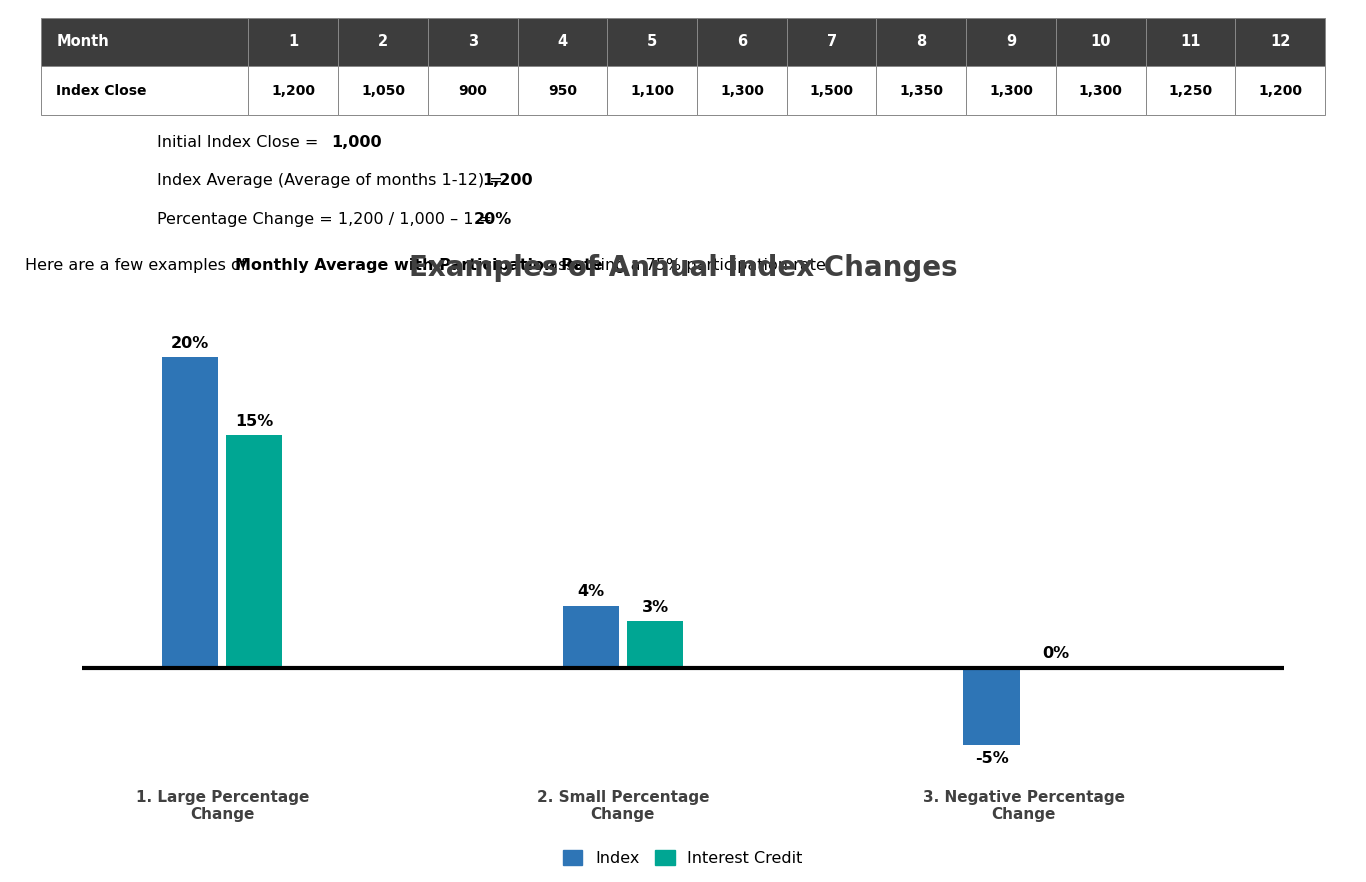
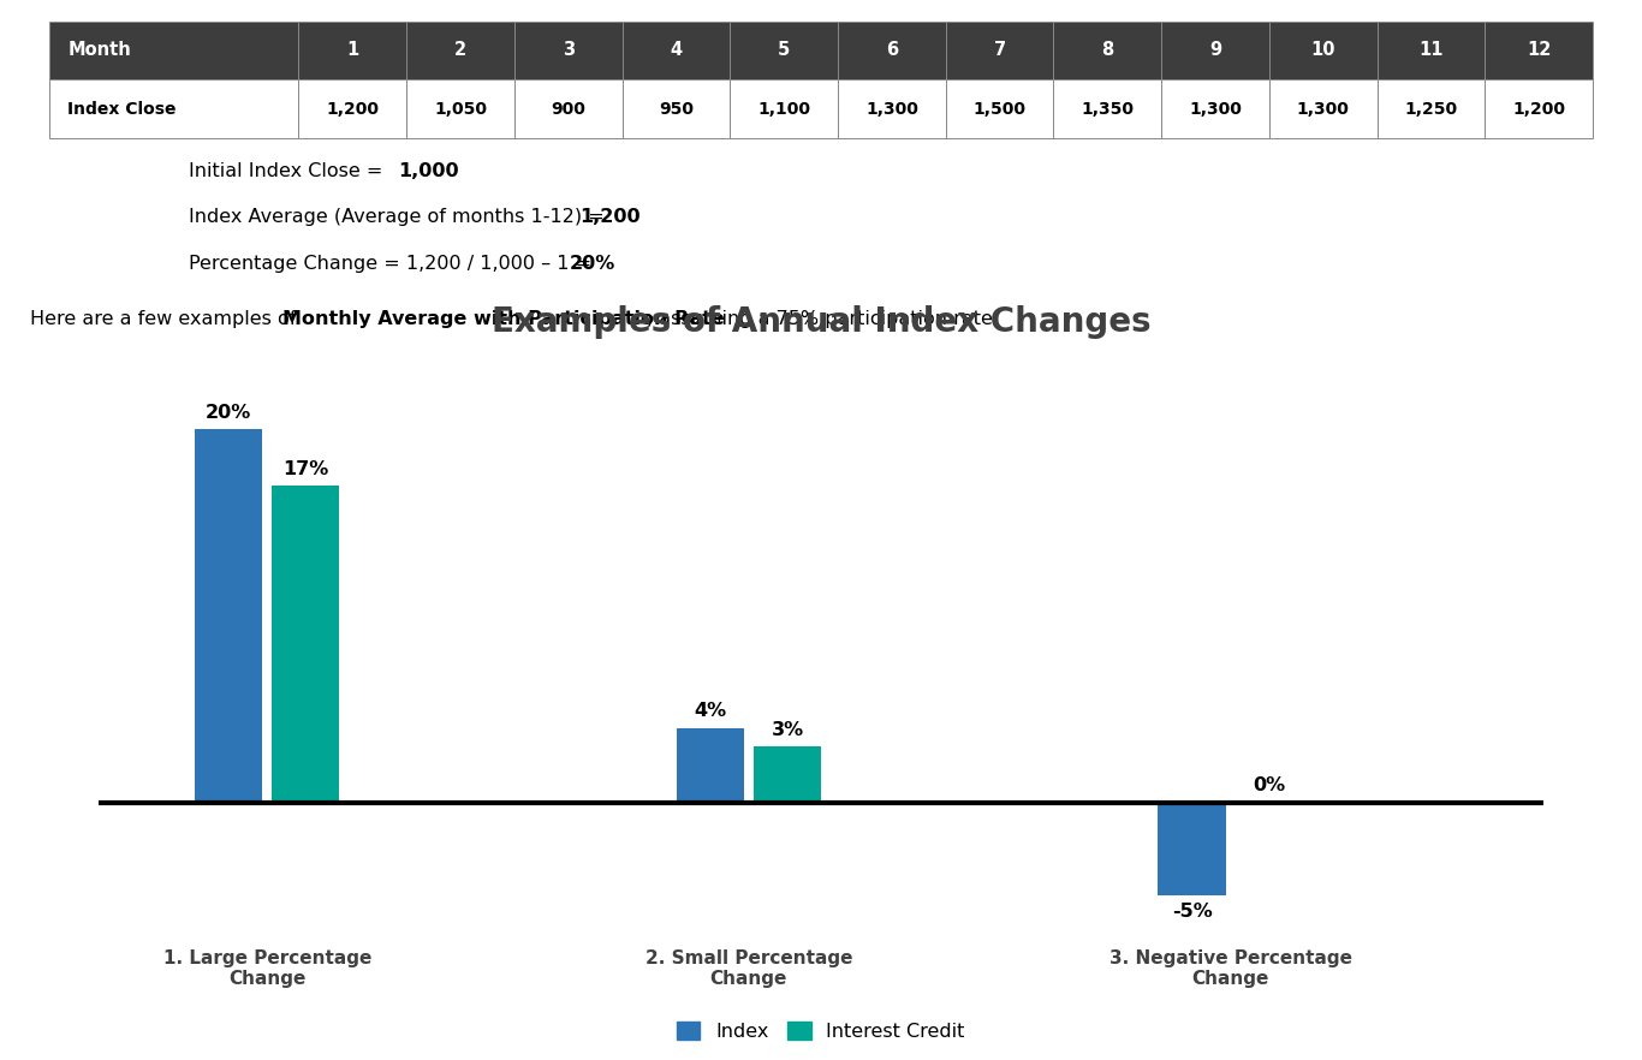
Interest Credit/1. Large Percentage Change: 15% -> 17%
